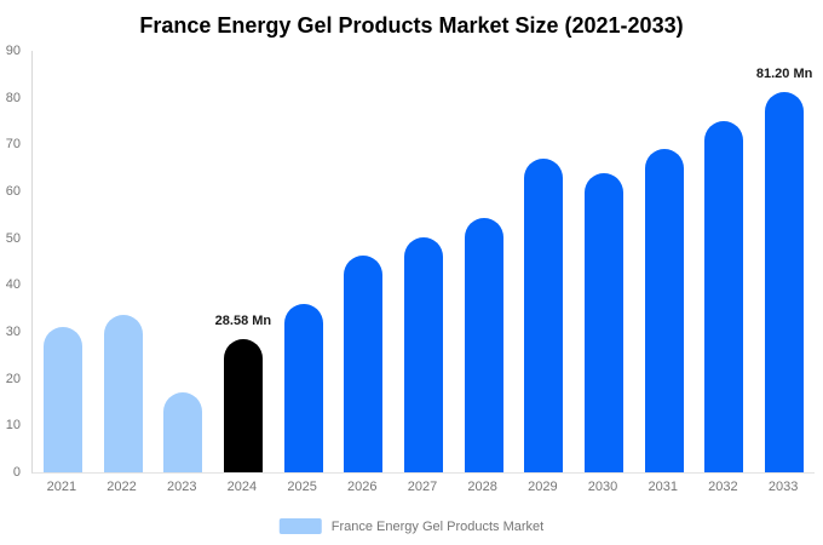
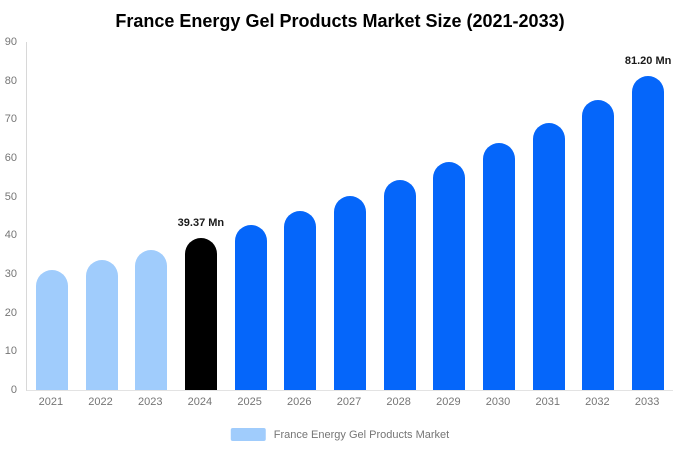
2023: 17 -> 36
2024: 28.58 -> 39.37
2025: 36 -> 43
2029: 67 -> 59
